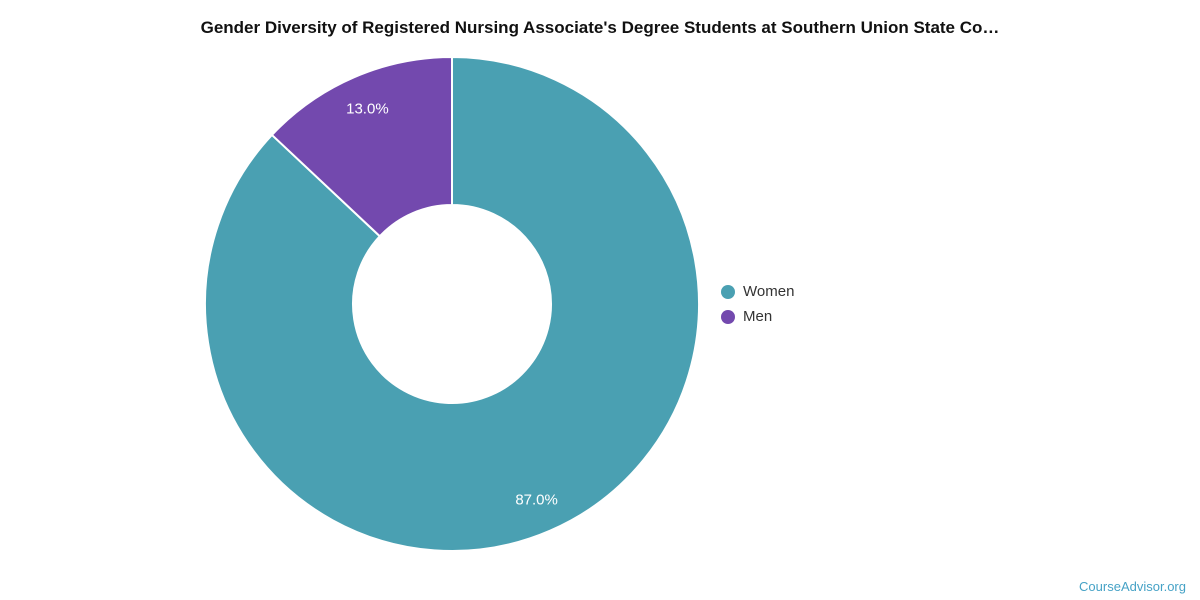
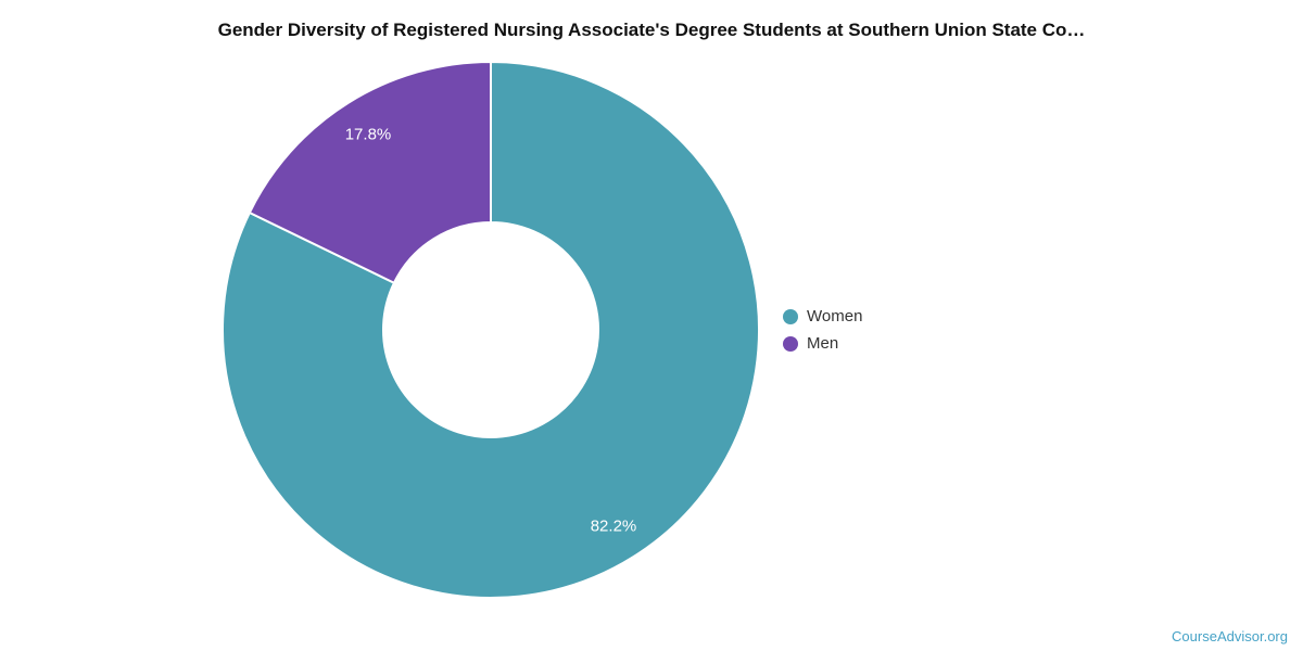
Women: 87.0% -> 82.2%
Men: 13.0% -> 17.8%
